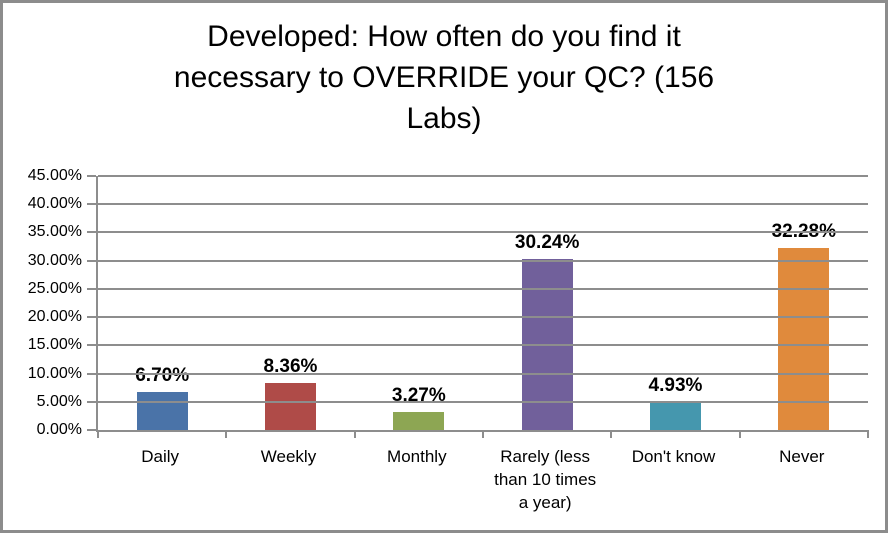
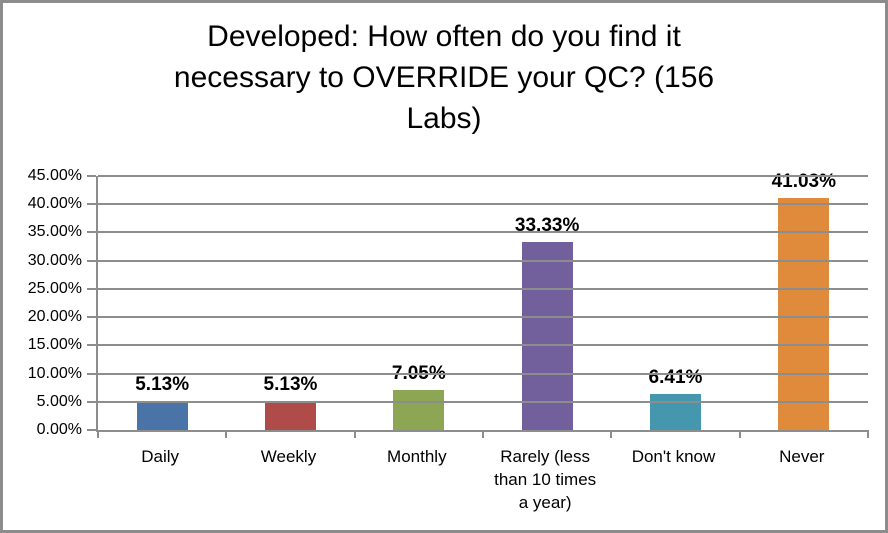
Daily: 6.70% -> 5.13%
Weekly: 8.36% -> 5.13%
Monthly: 3.27% -> 7.05%
Rarely (less than 10 times a year): 30.24% -> 33.33%
Don't know: 4.93% -> 6.41%
Never: 32.28% -> 41.03%
